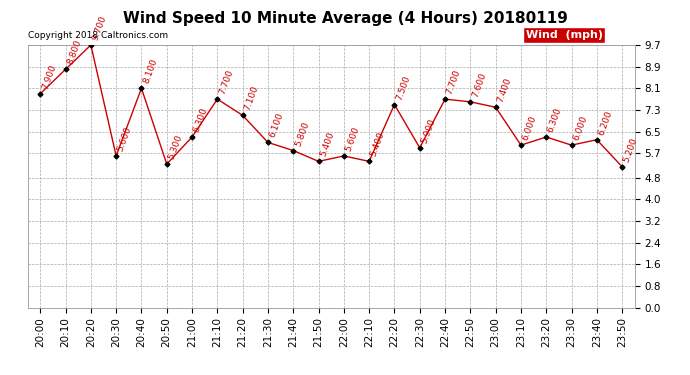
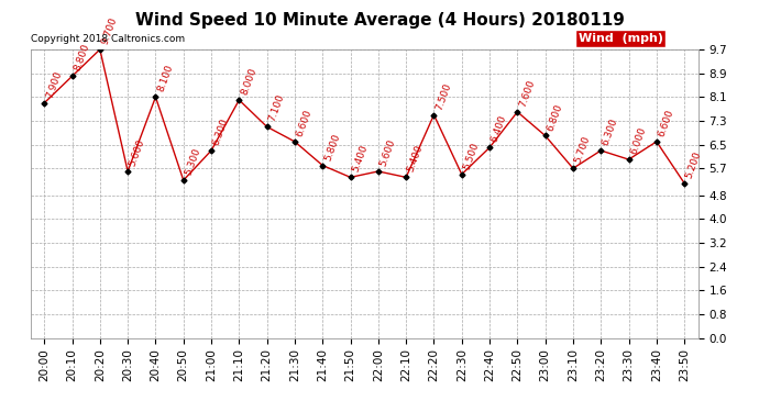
21:10: 7.700 -> 8.000
21:30: 6.100 -> 6.600
22:30: 5.900 -> 5.500
22:40: 7.700 -> 6.400
23:00: 7.400 -> 6.800
23:10: 6.000 -> 5.700
23:40: 6.200 -> 6.600
